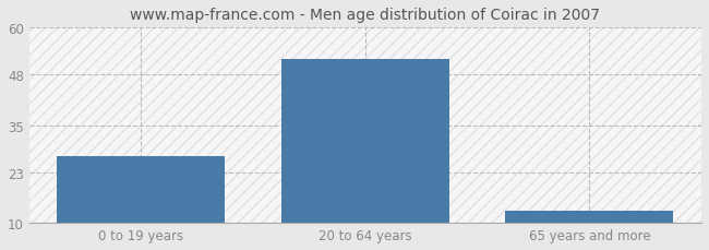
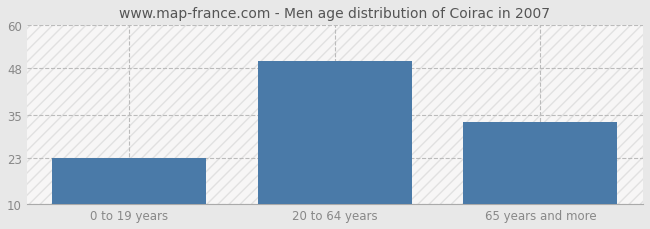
0 to 19 years: 27 -> 23
20 to 64 years: 52 -> 50
65 years and more: 13 -> 33
